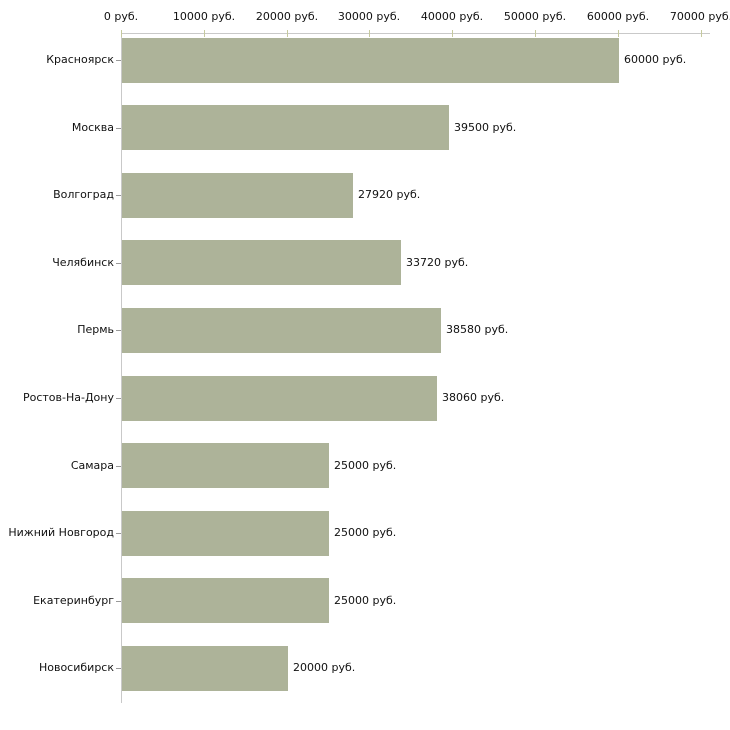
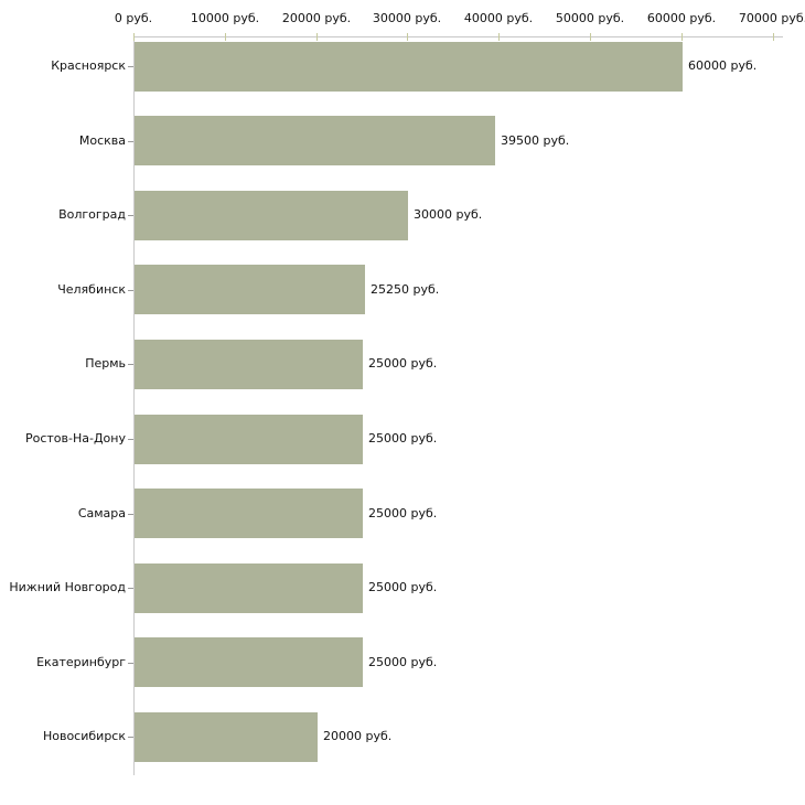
Волгоград: 27920 -> 30000
Челябинск: 33720 -> 25250
Пермь: 38580 -> 25000
Ростов-На-Дону: 38060 -> 25000
